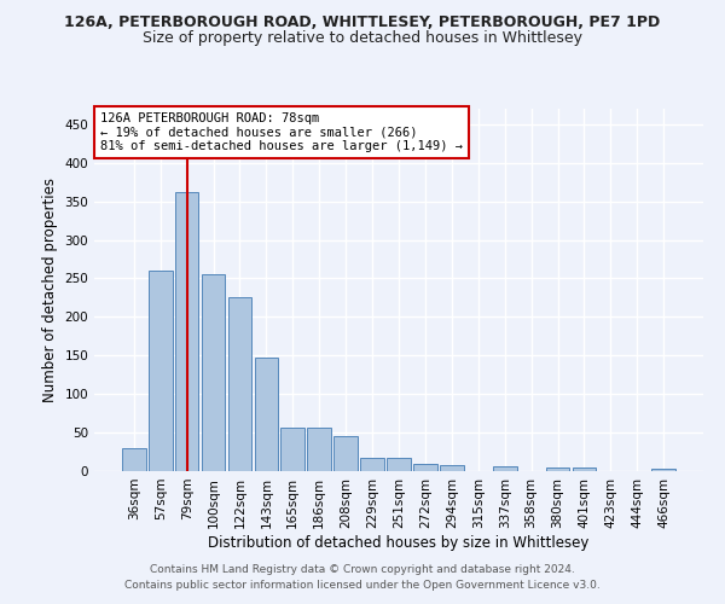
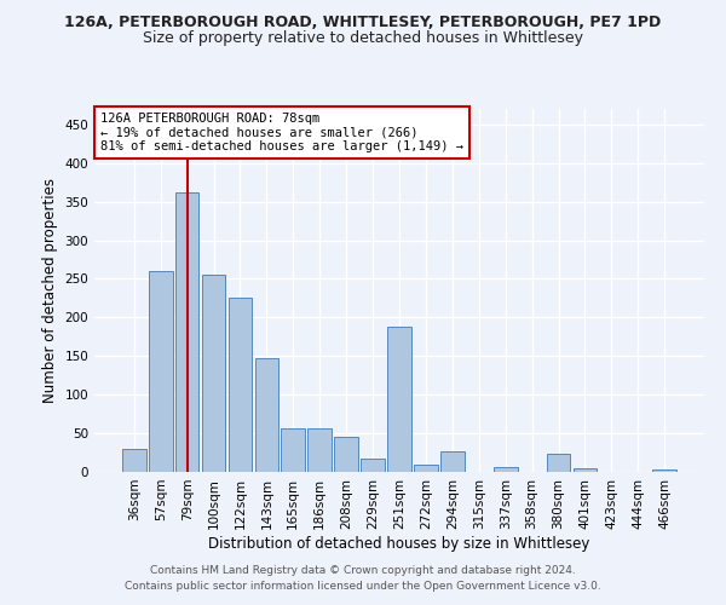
251sqm: 18 -> 188
294sqm: 8 -> 26
380sqm: 4 -> 24
